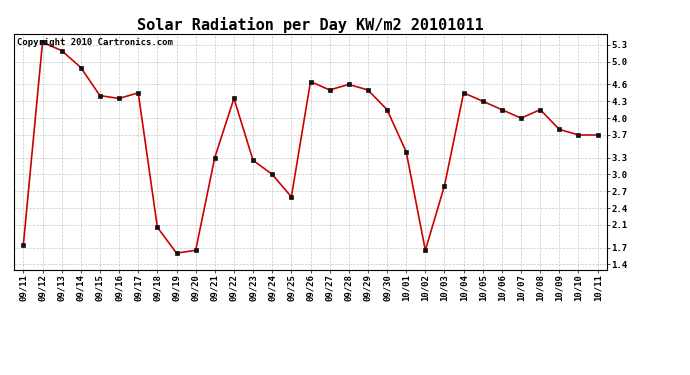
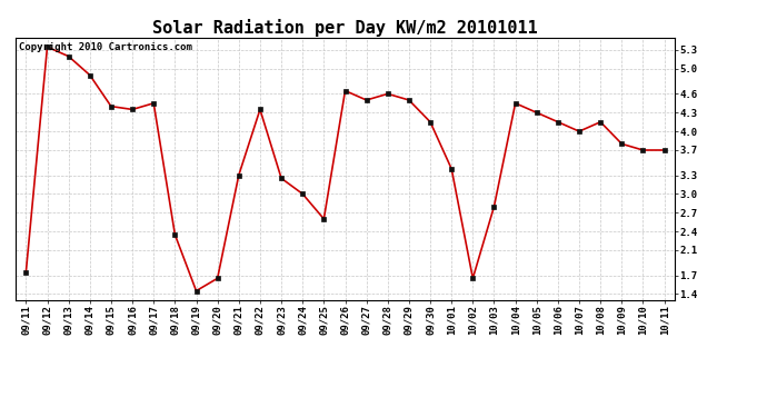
09/18: 2.06 -> 2.35
09/19: 1.60 -> 1.45
